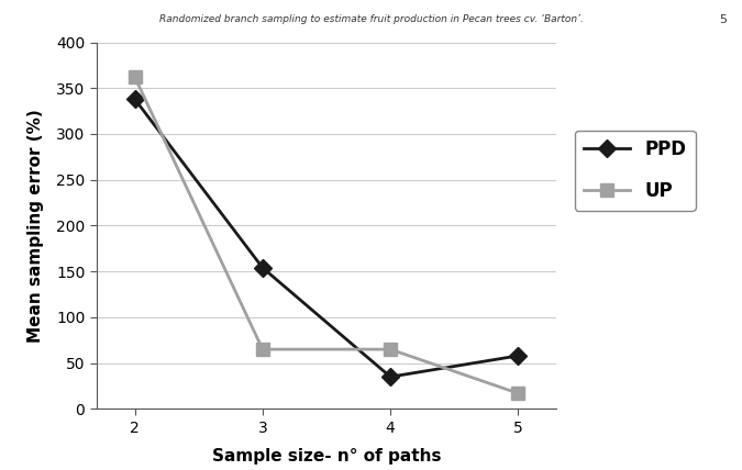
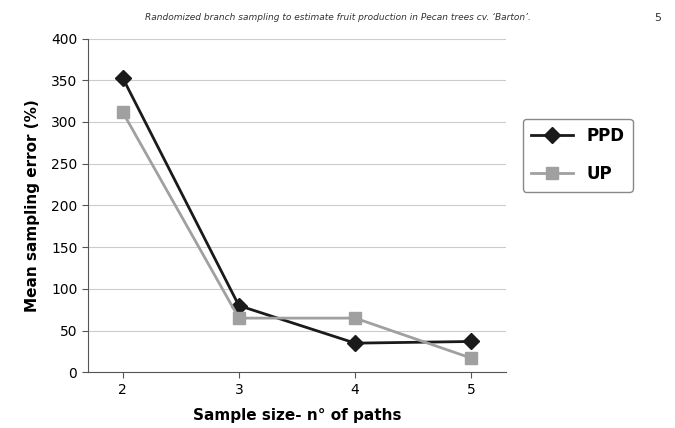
PPD/2: 338 -> 353
UP/2: 362 -> 312
PPD/3: 154 -> 80
PPD/5: 58 -> 37
